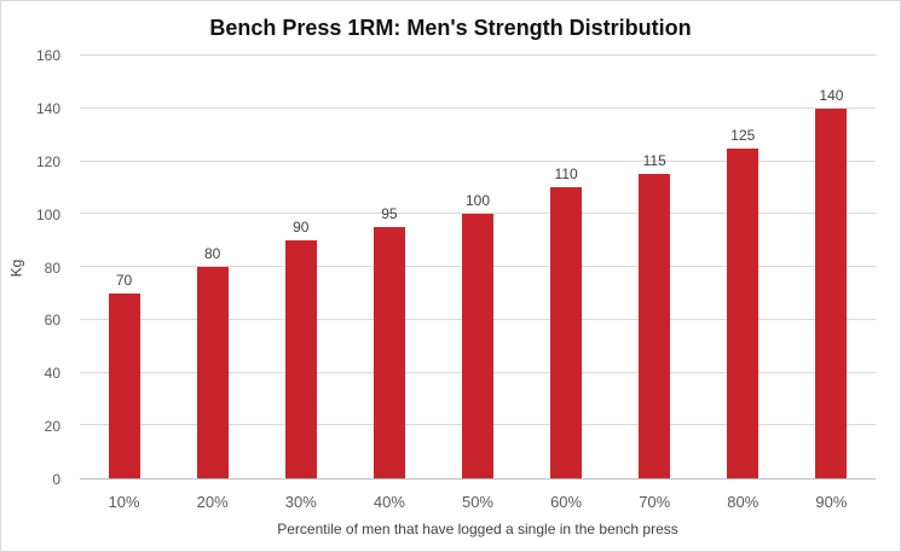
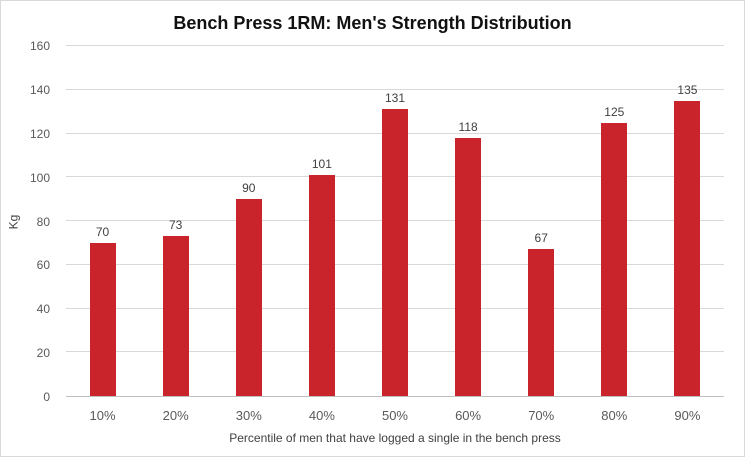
20%: 80 -> 73
40%: 95 -> 101
50%: 100 -> 131
60%: 110 -> 118
70%: 115 -> 67
90%: 140 -> 135
